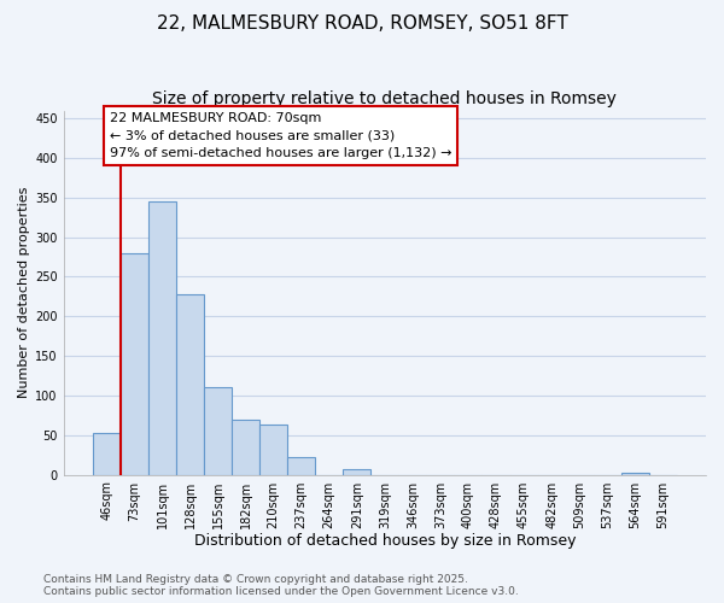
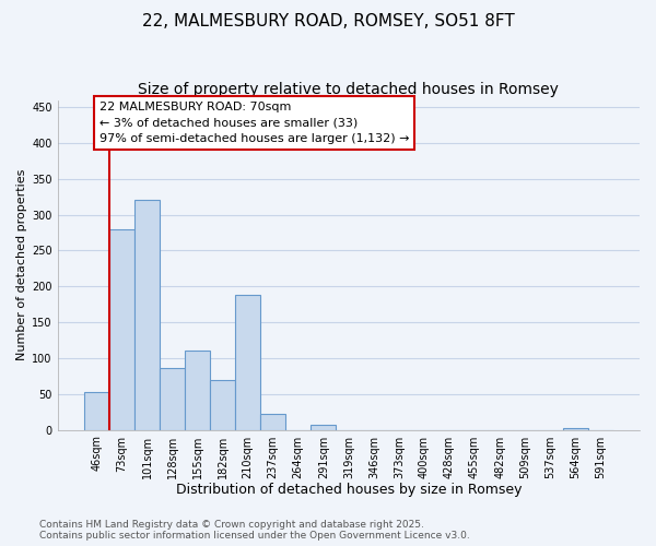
101sqm: 345 -> 320
128sqm: 228 -> 86
210sqm: 63 -> 188
